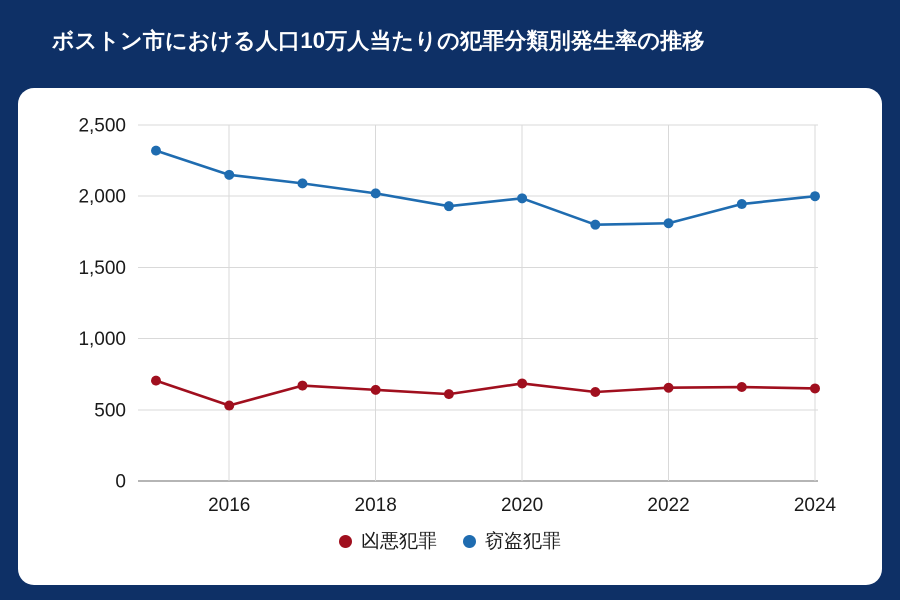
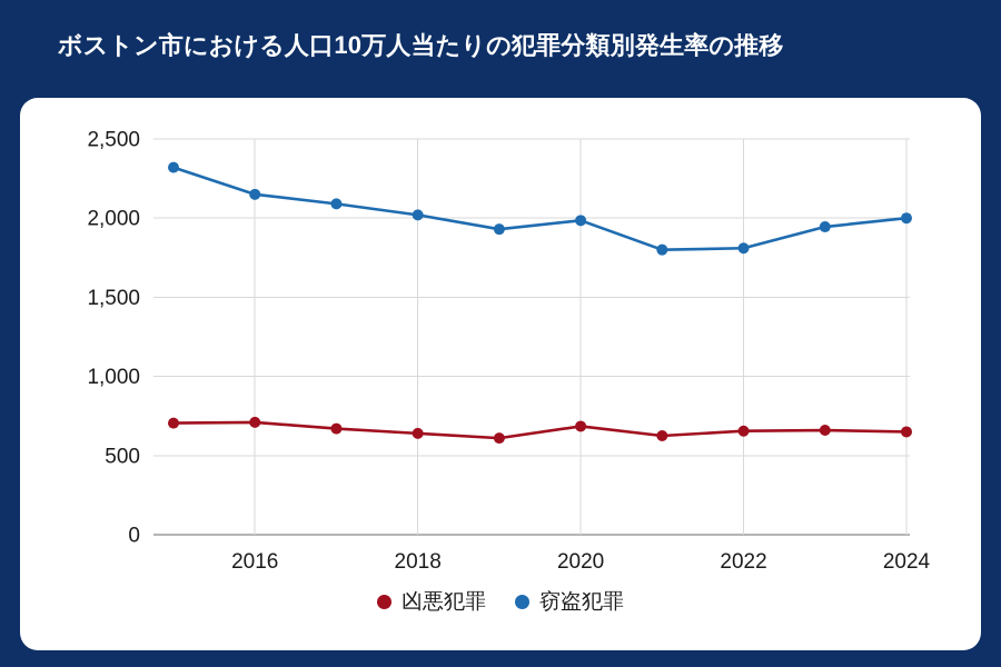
凶悪犯罪/2016: 530 -> 710
